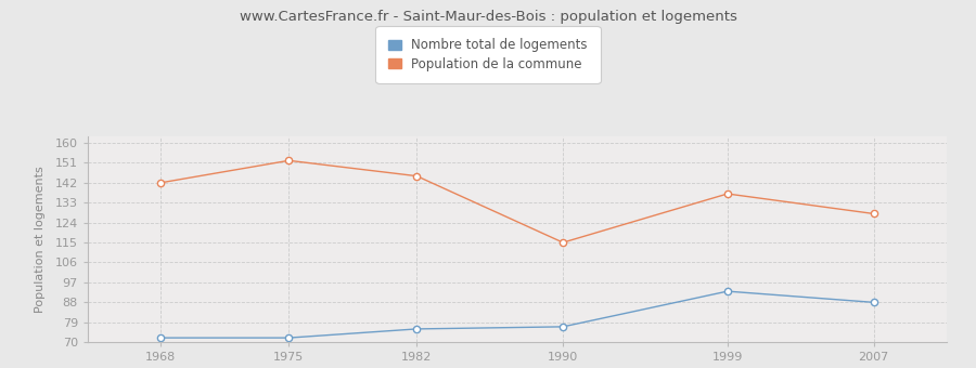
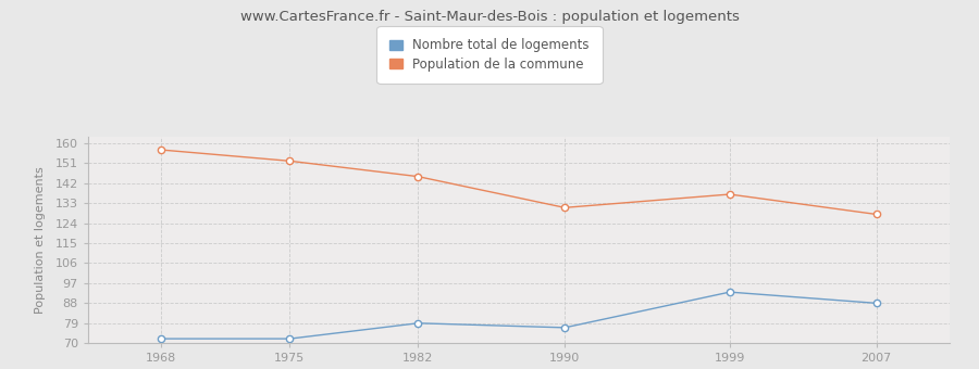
Population de la commune/1968: 142 -> 157
Nombre total de logements/1982: 76 -> 79
Population de la commune/1990: 115 -> 131
